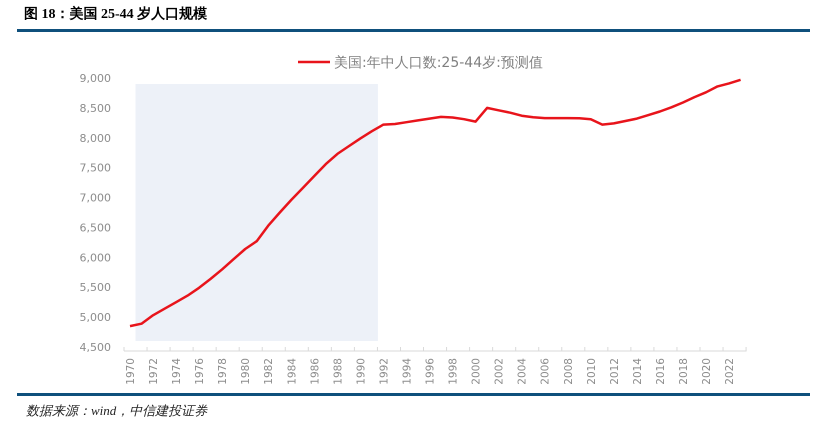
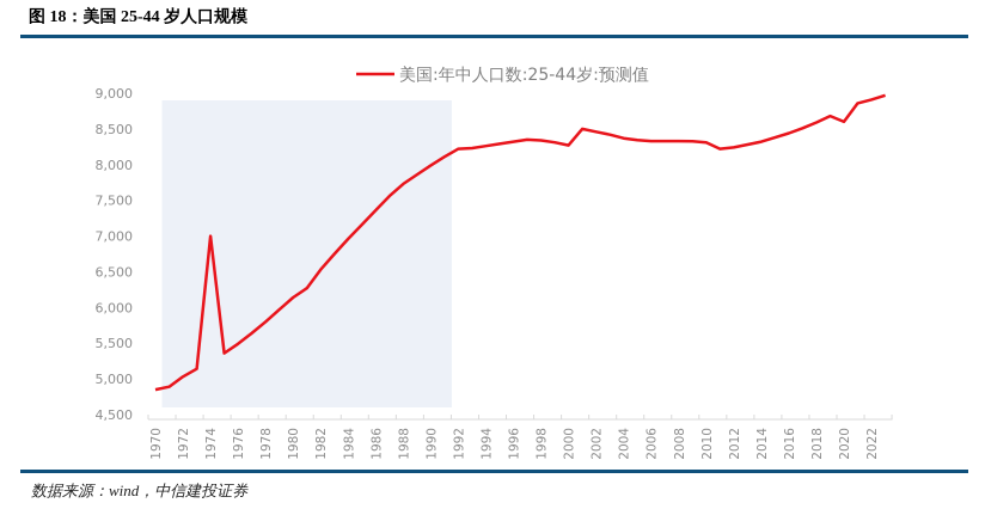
1974: 5200 -> 7000
2020: 8800 -> 8600
